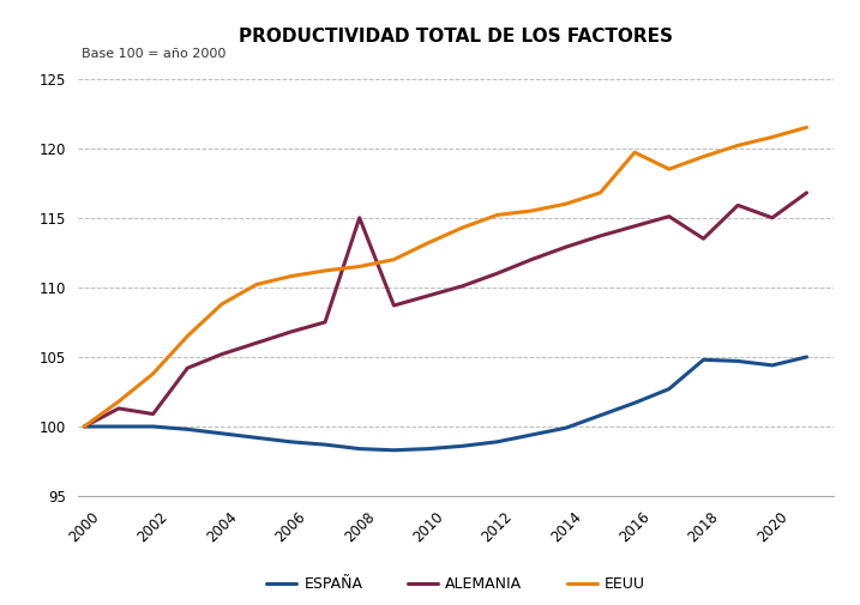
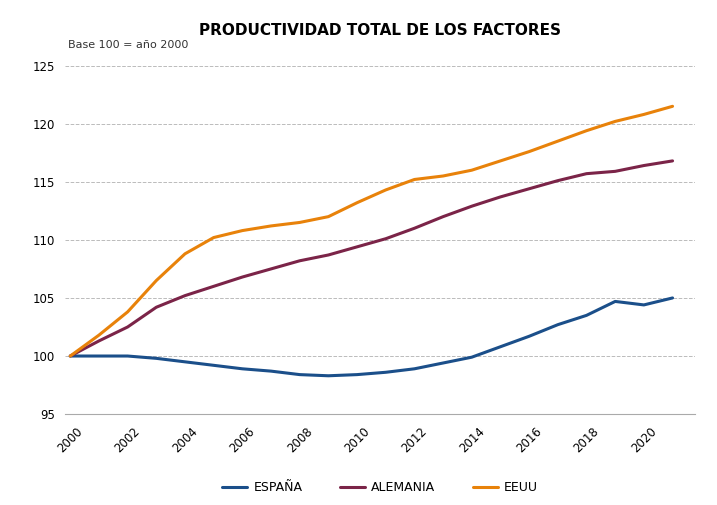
ALEMANIA/2002: 100.9 -> 102.5
ALEMANIA/2008: 115.0 -> 108.2
EEUU/2016: 119.7 -> 117.6
ESPAÑA/2018: 104.8 -> 103.5
ALEMANIA/2018: 113.5 -> 115.7
ALEMANIA/2020: 115.0 -> 116.4
